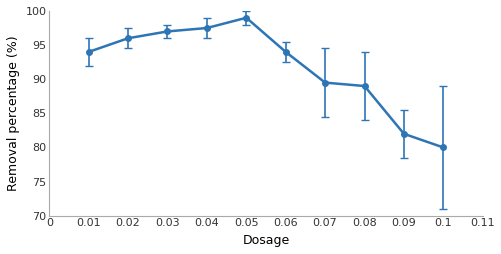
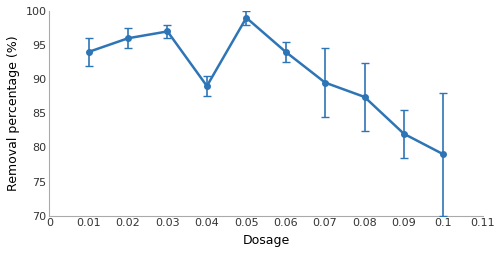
0.04: 97.5 -> 89.0
0.08: 89.0 -> 87.4
0.1: 80.0 -> 79.0
